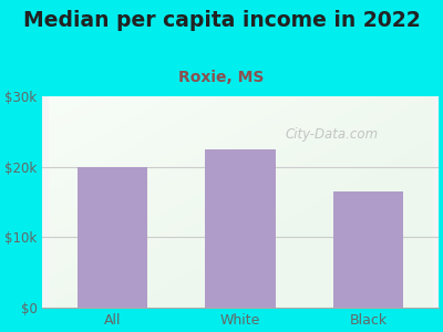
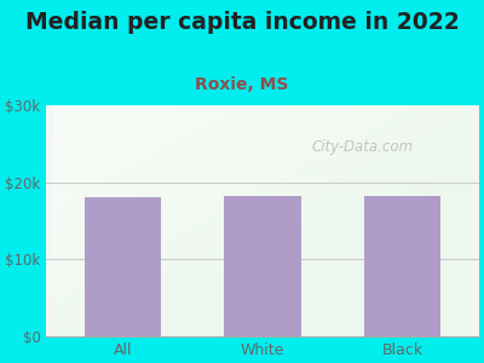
All: $20.0k -> $18.0k
White: $22.5k -> $18.2k
Black: $16.5k -> $18.2k
